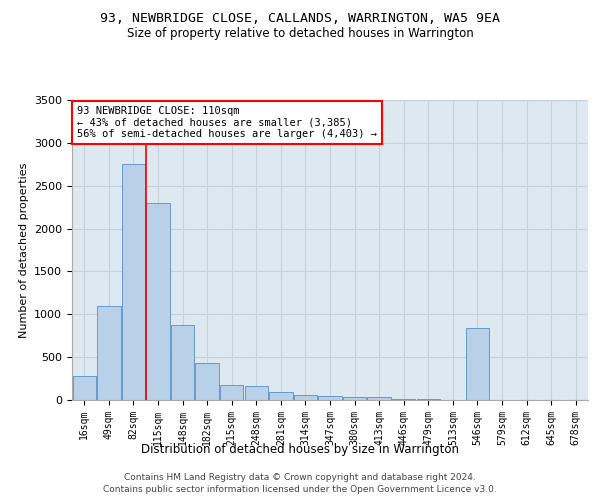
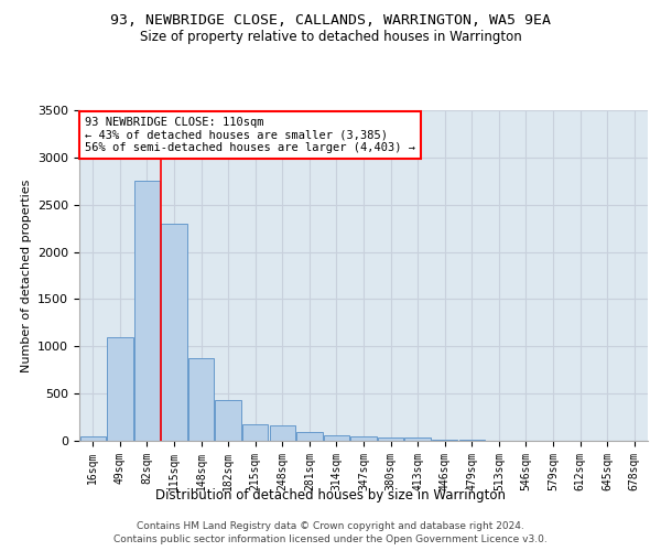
16sqm: 280 -> 50
546sqm: 840 -> 0
